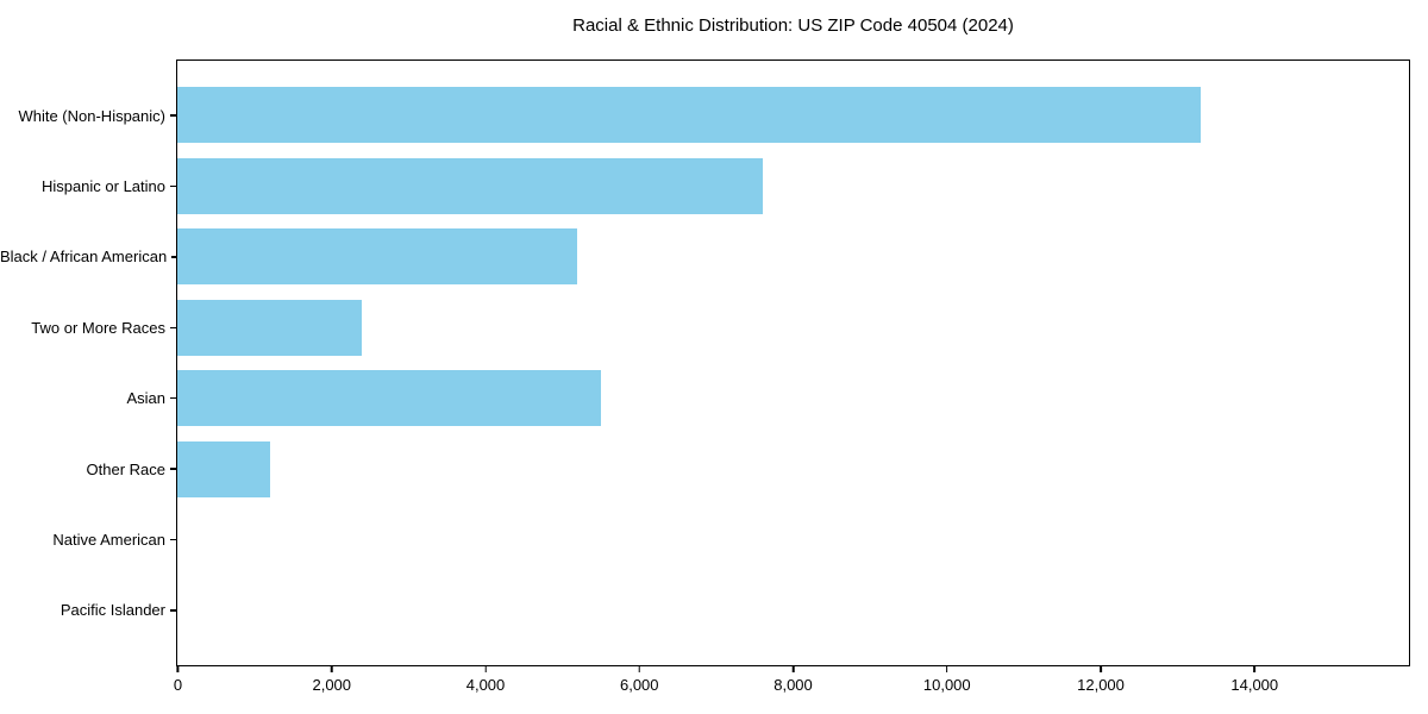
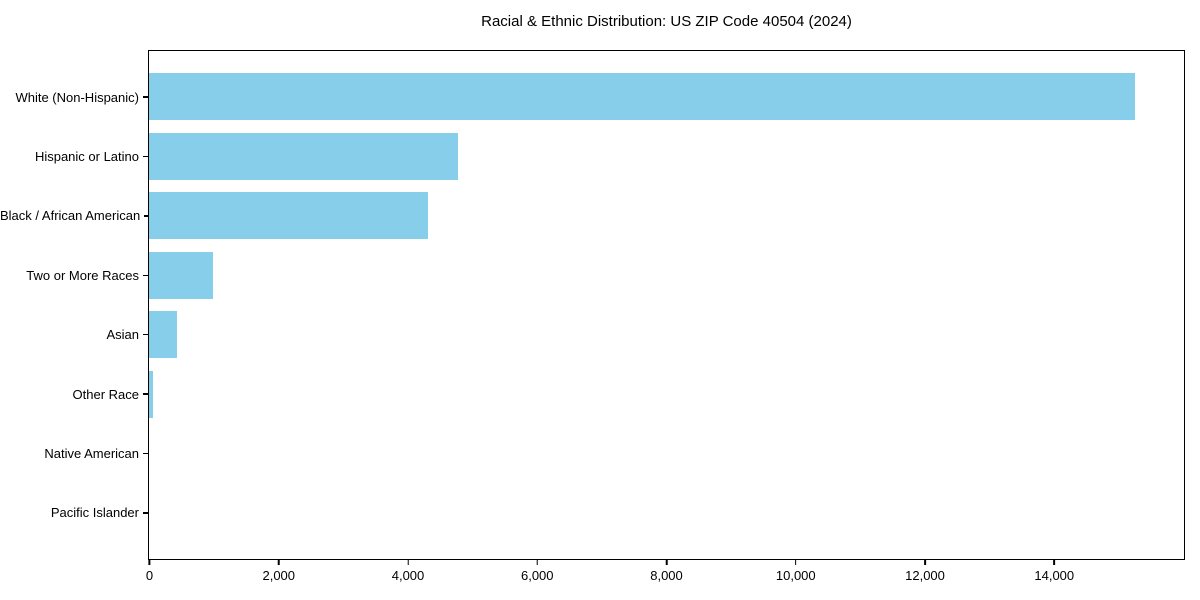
White (Non-Hispanic): 13300 -> 15200
Hispanic or Latino: 7600 -> 4800
Black / African American: 5200 -> 4300
Two or More Races: 2400 -> 1000
Asian: 5500 -> 400
Other Race: 1200 -> 100
